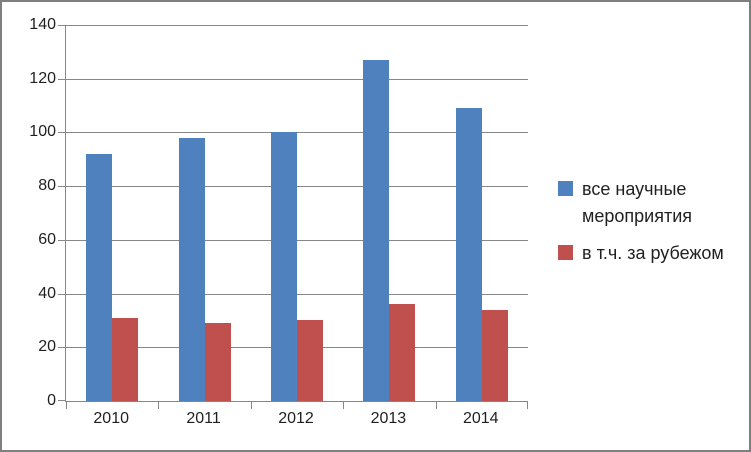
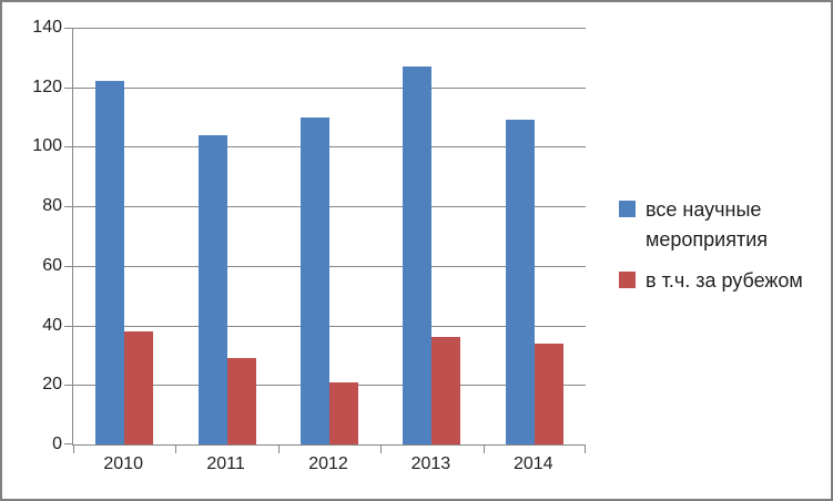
все научные мероприятия/2010: 92 -> 122
в т.ч. за рубежом/2010: 31 -> 38
все научные мероприятия/2011: 98 -> 104
все научные мероприятия/2012: 100 -> 110
в т.ч. за рубежом/2012: 30 -> 21
